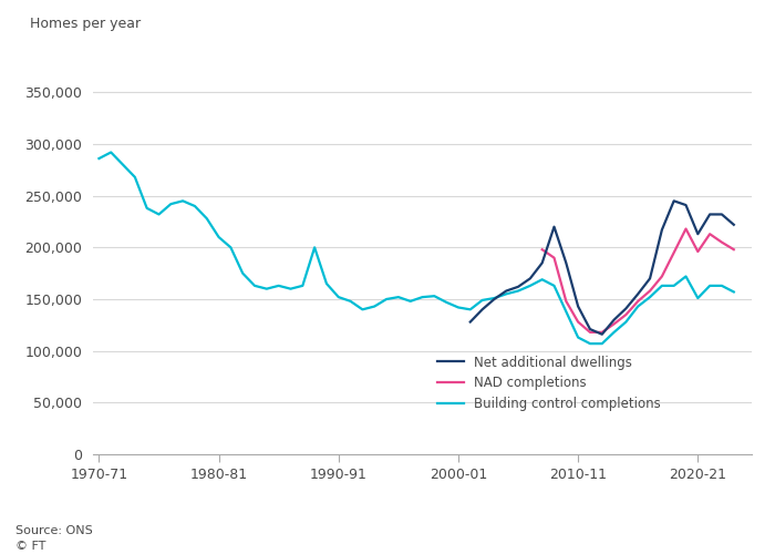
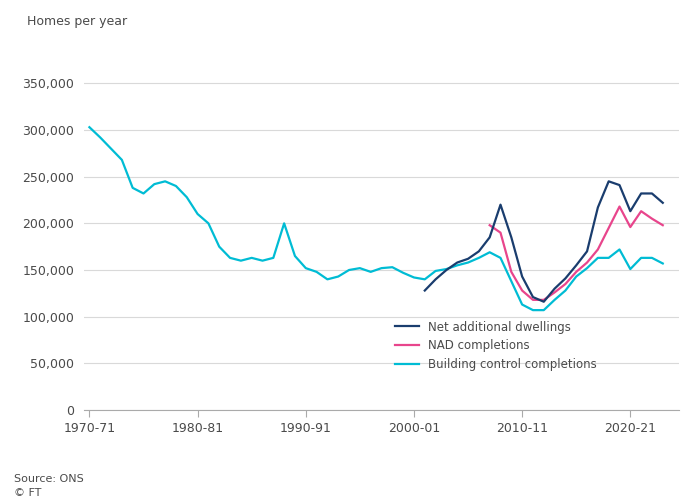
Building control completions/1970-71: 286,000 -> 303,000
